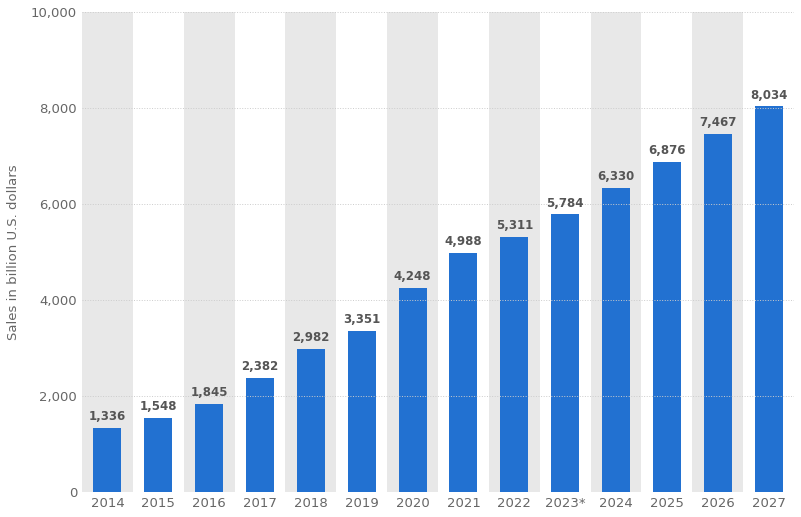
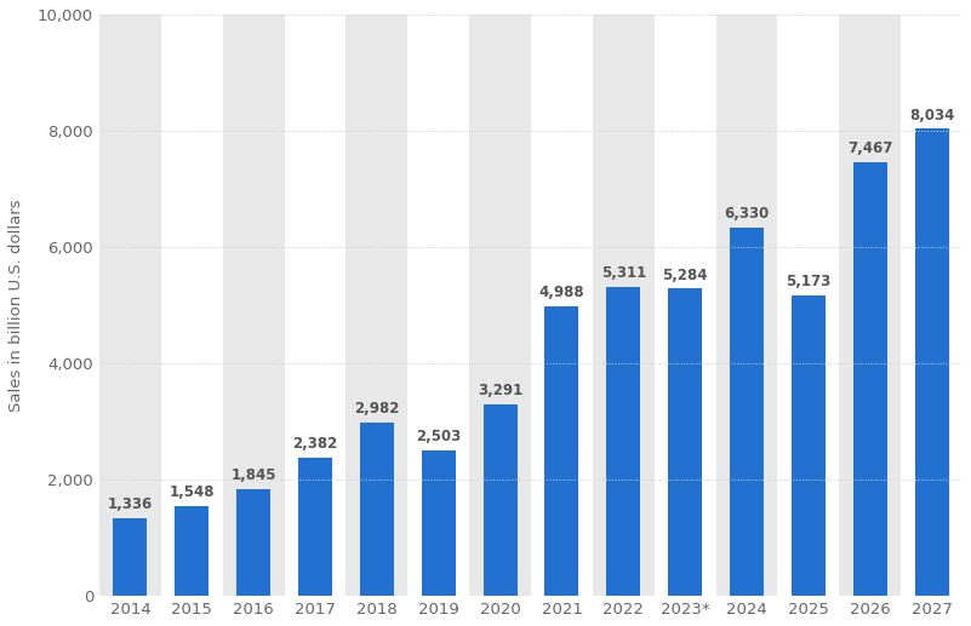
2019: 3,351 -> 2,503
2020: 4,248 -> 3,291
2023*: 5,784 -> 5,284
2025: 6,876 -> 5,173
